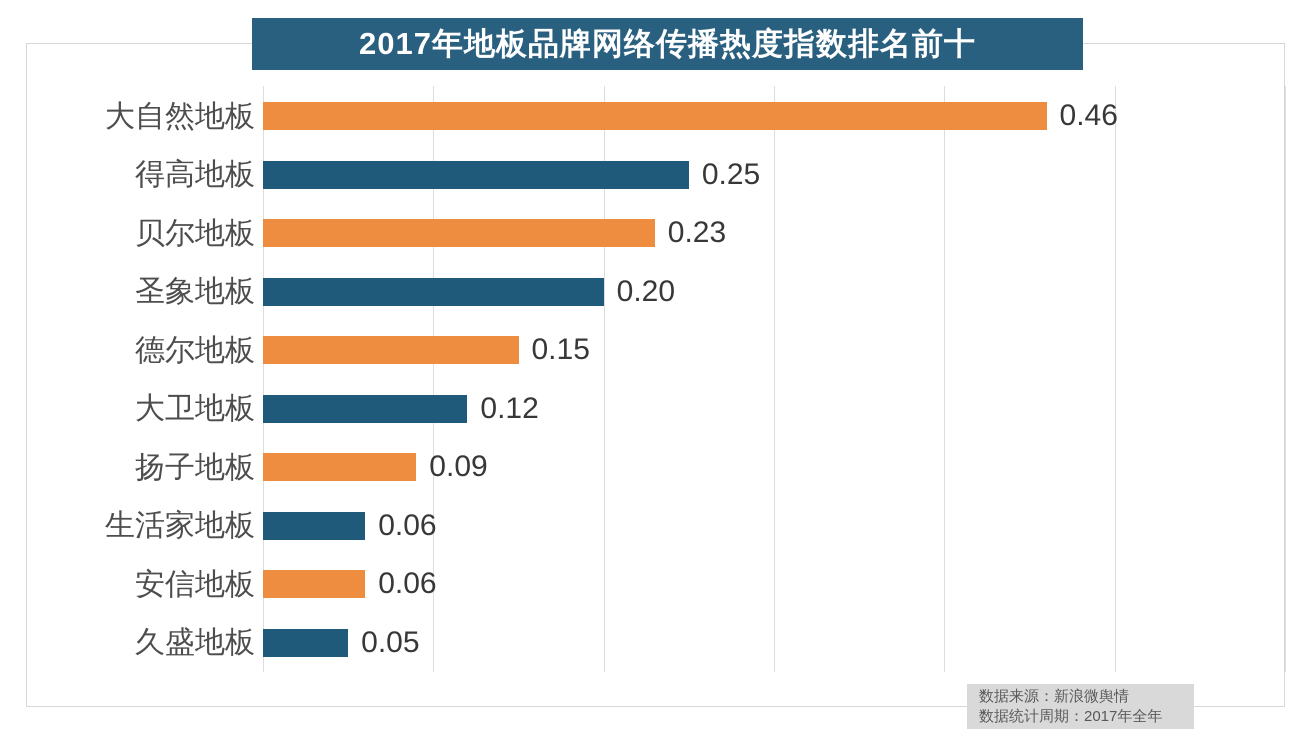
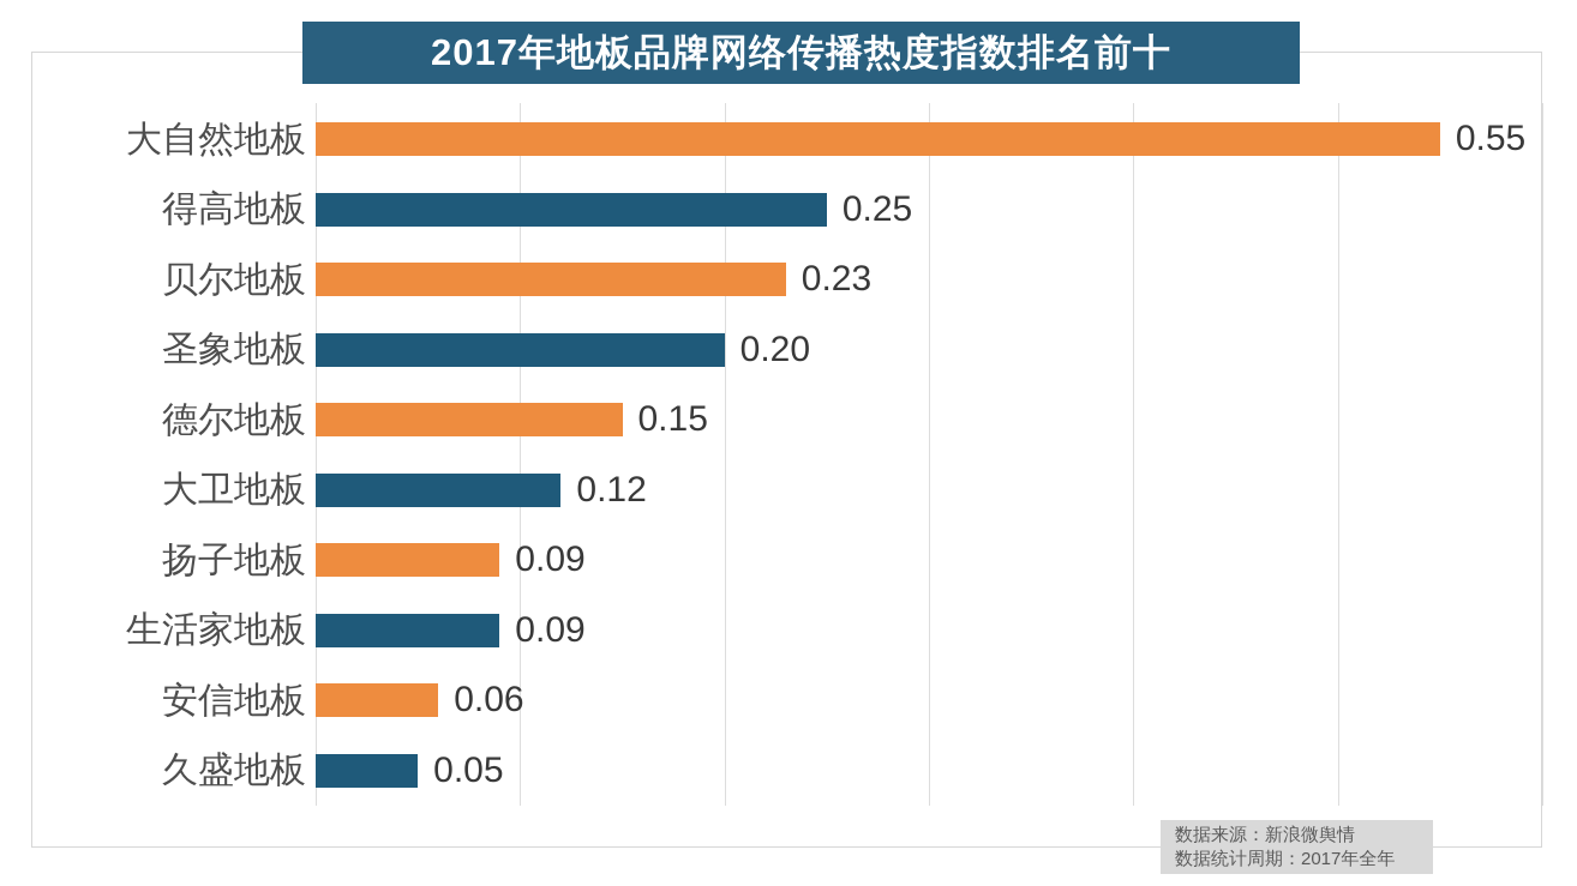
大自然地板: 0.46 -> 0.55
生活家地板: 0.06 -> 0.09
